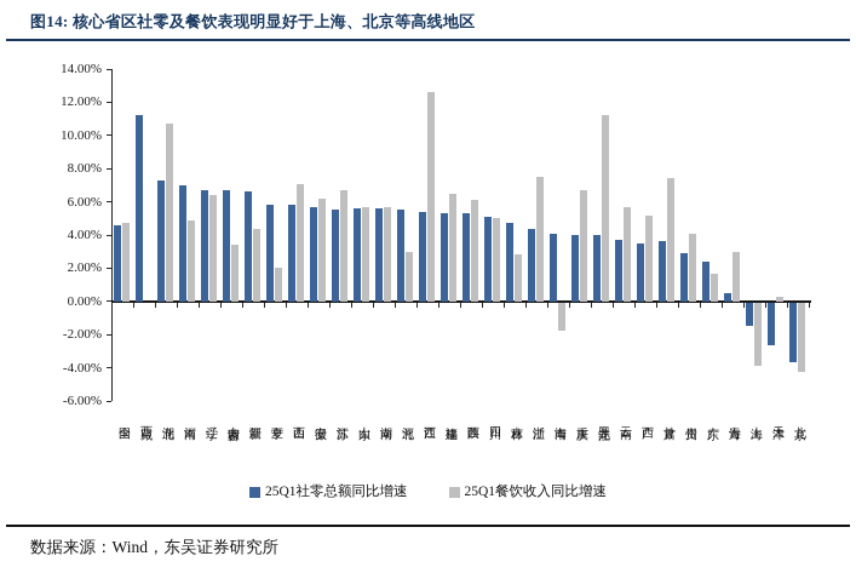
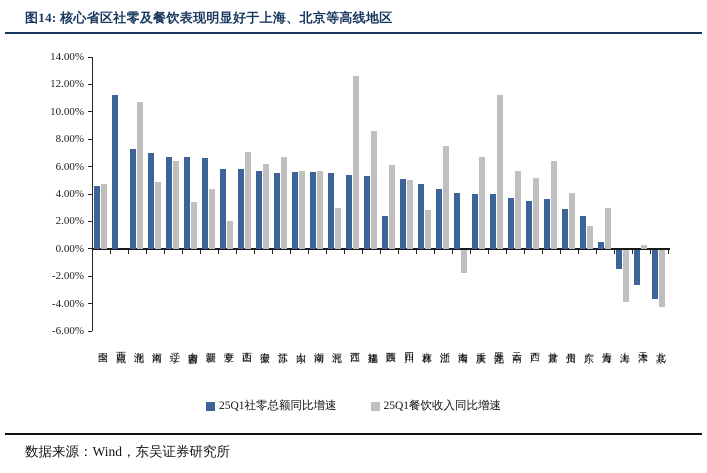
25Q1餐饮收入同比增速/福建: 6.5% -> 8.6%
25Q1社零总额同比增速/陕西: 5.3% -> 2.4%
25Q1餐饮收入同比增速/甘肃: 7.4% -> 6.4%
